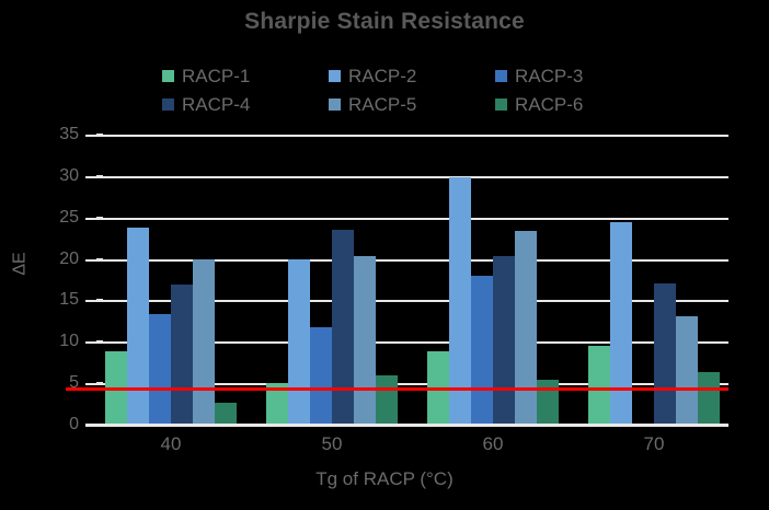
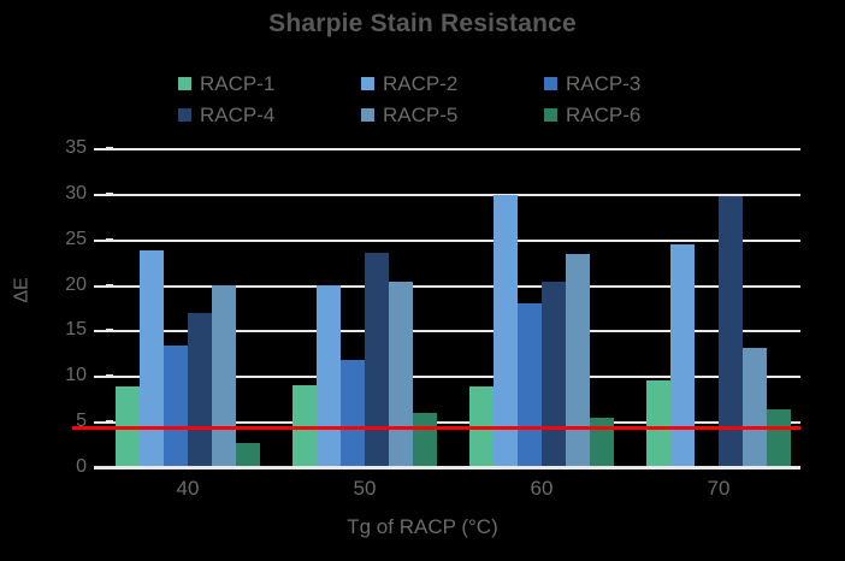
RACP-1/50: 5 -> 9
RACP-4/70: 17 -> 30
